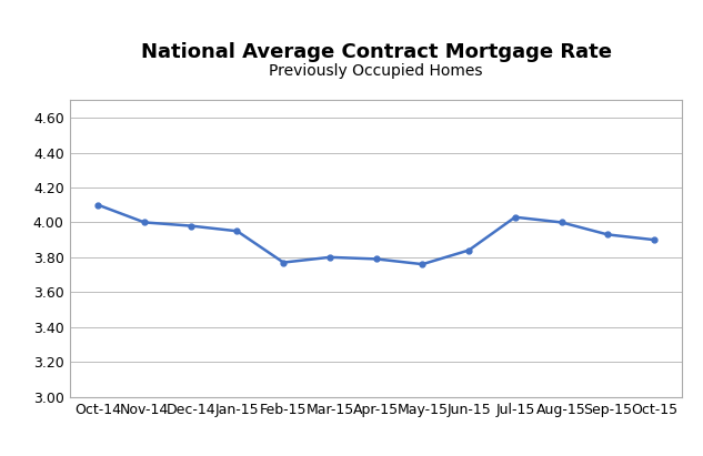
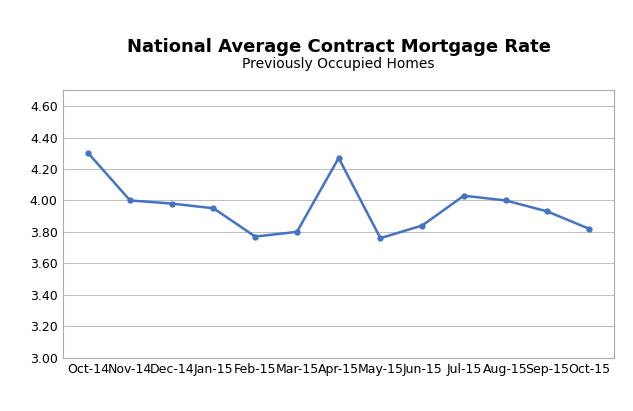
Oct-14: 4.10 -> 4.30
Apr-15: 3.79 -> 4.27
Oct-15: 3.90 -> 3.82
